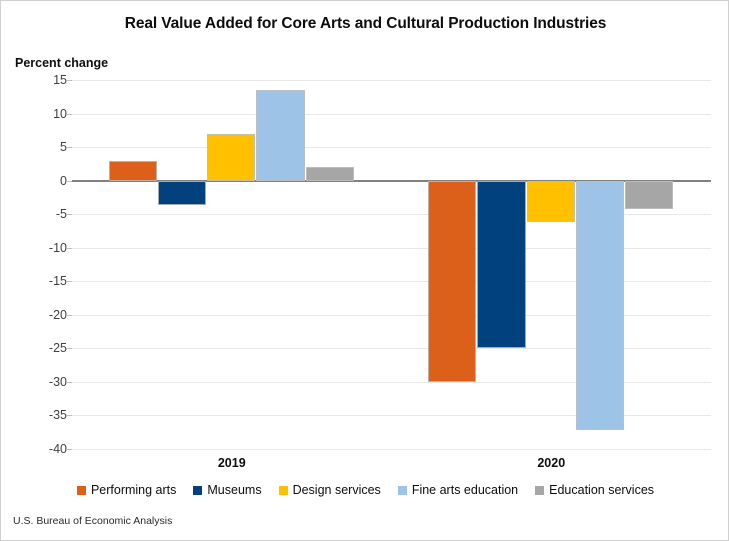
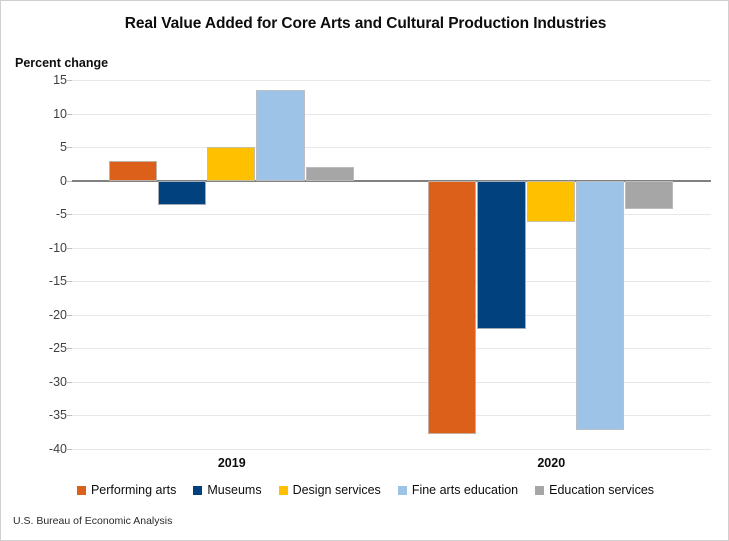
Design services/2019: 7 -> 5
Performing arts/2020: -30 -> -38
Museums/2020: -25 -> -22
